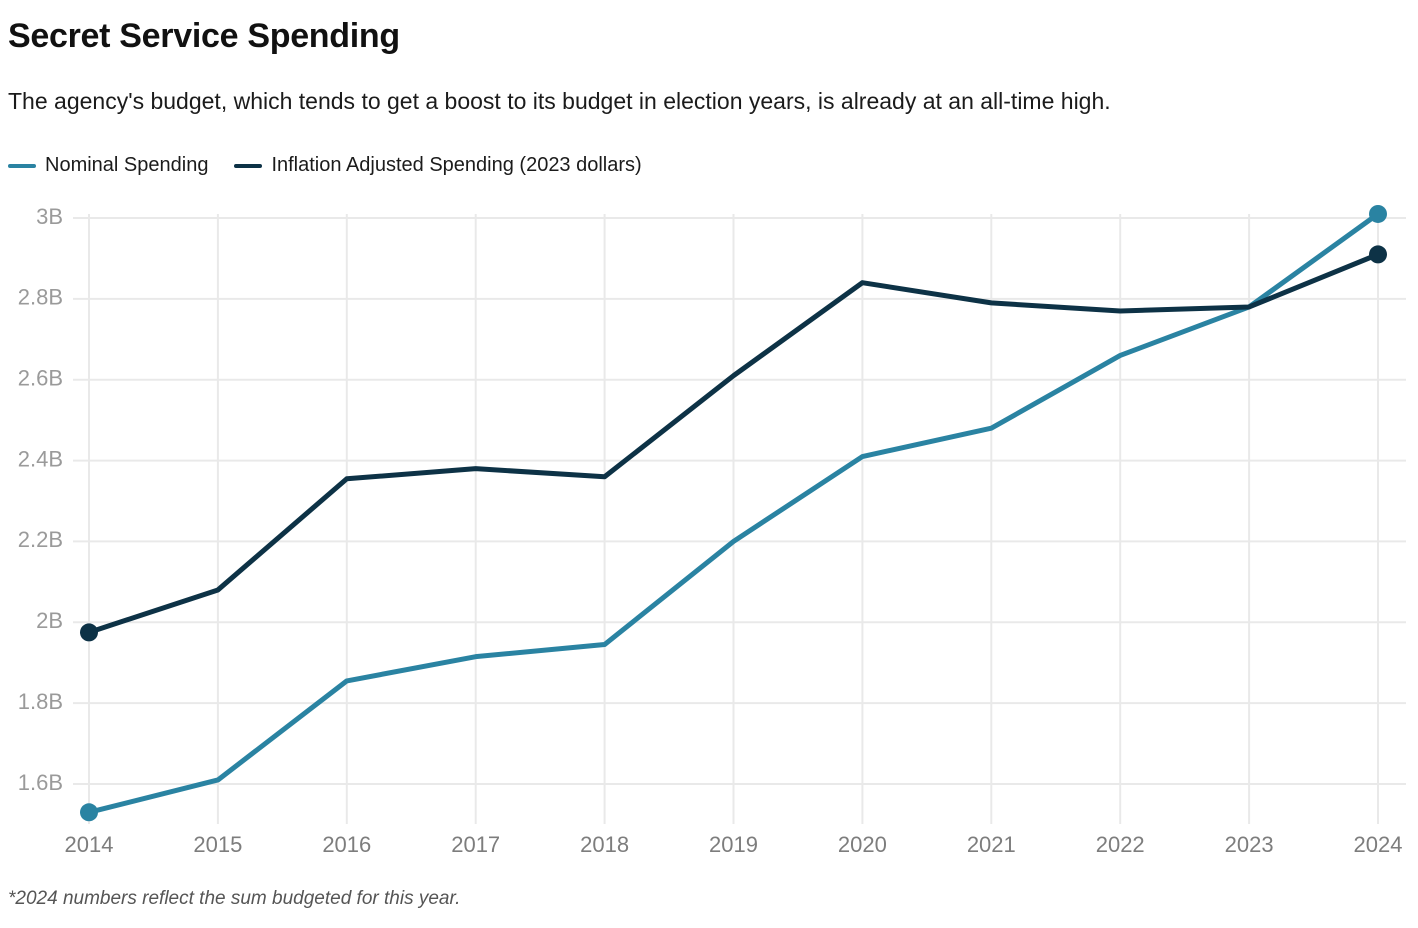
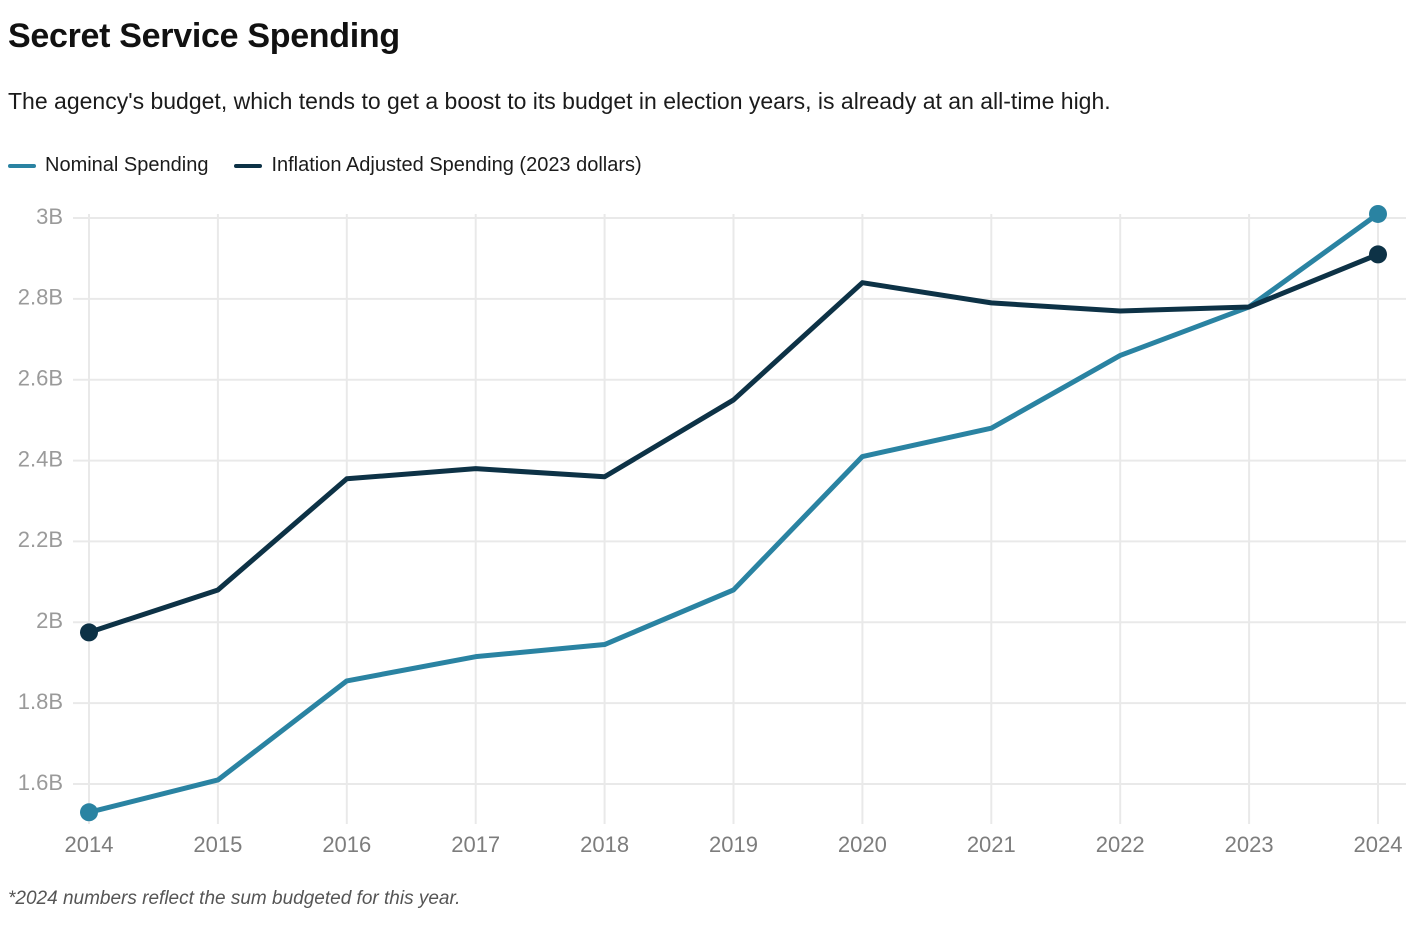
Nominal Spending/2019: 2.20B -> 2.08B
Inflation Adjusted Spending (2023 dollars)/2019: 2.61B -> 2.55B
